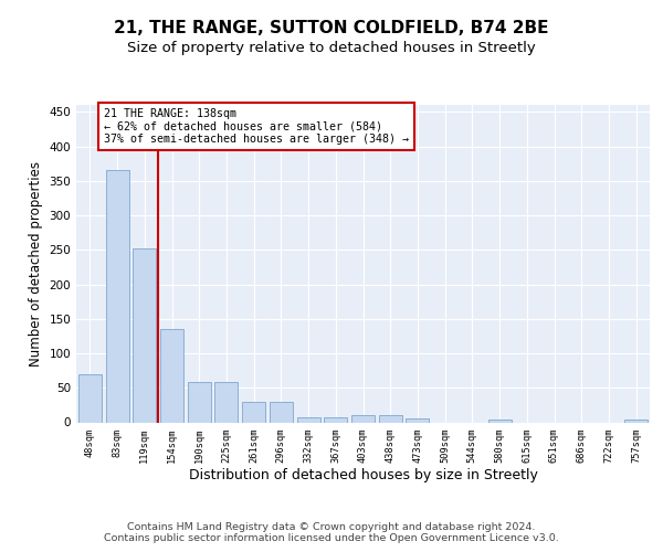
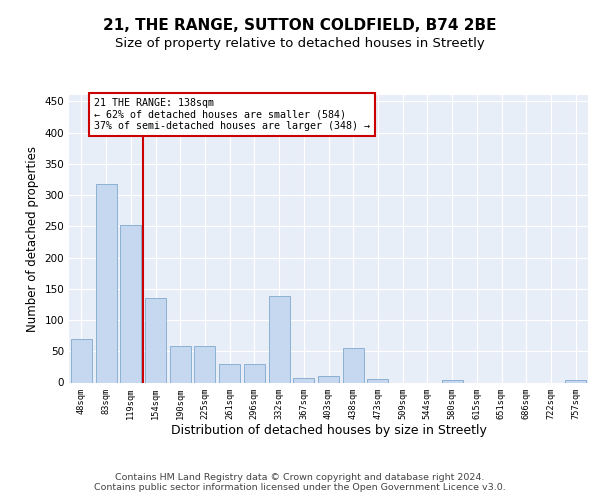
83sqm: 365 -> 318
332sqm: 8 -> 138
438sqm: 10 -> 56
